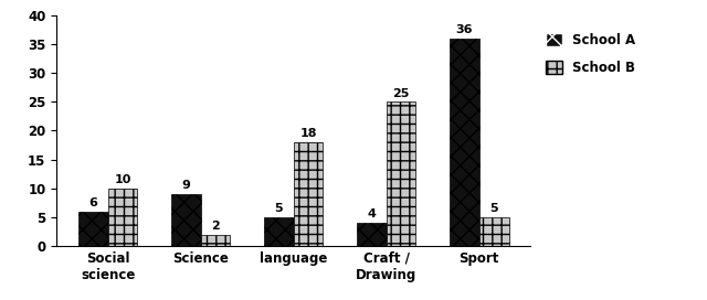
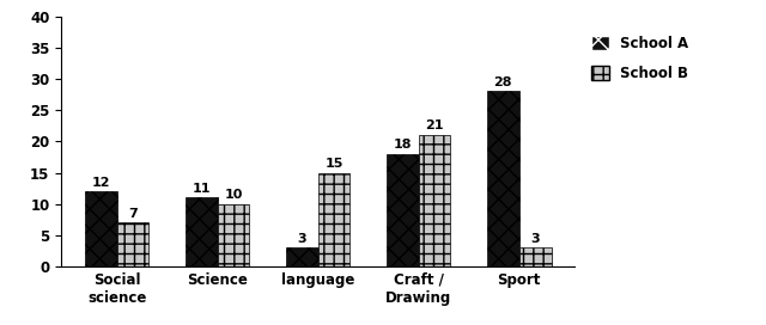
School A/Social science: 6 -> 12
School B/Social science: 10 -> 7
School A/Science: 9 -> 11
School B/Science: 2 -> 10
School A/language: 5 -> 3
School B/language: 18 -> 15
School A/Craft / Drawing: 4 -> 18
School B/Craft / Drawing: 25 -> 21
School A/Sport: 36 -> 28
School B/Sport: 5 -> 3
